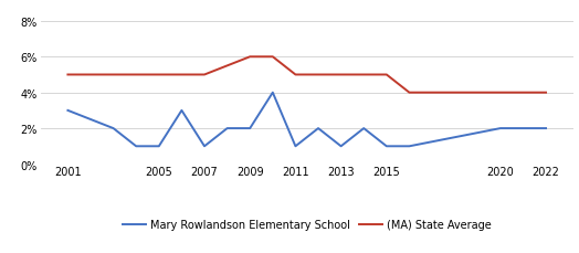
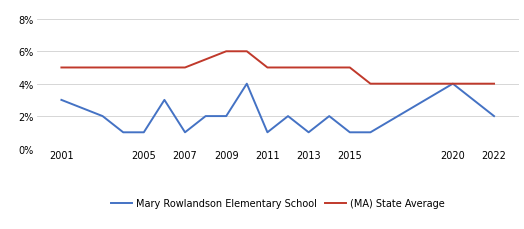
Mary Rowlandson Elementary School/2020: 2% -> 4%
